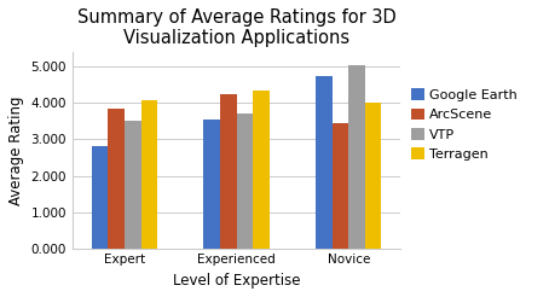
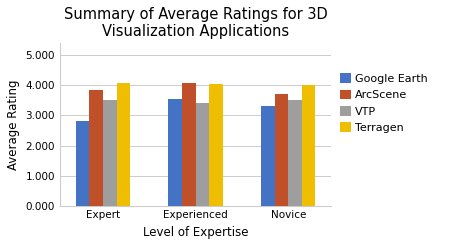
ArcScene/Experienced: 4.25 -> 4.08
VTP/Experienced: 3.70 -> 3.42
Terragen/Experienced: 4.35 -> 4.05
Google Earth/Novice: 4.75 -> 3.33
ArcScene/Novice: 3.45 -> 3.70
VTP/Novice: 5.05 -> 3.50
